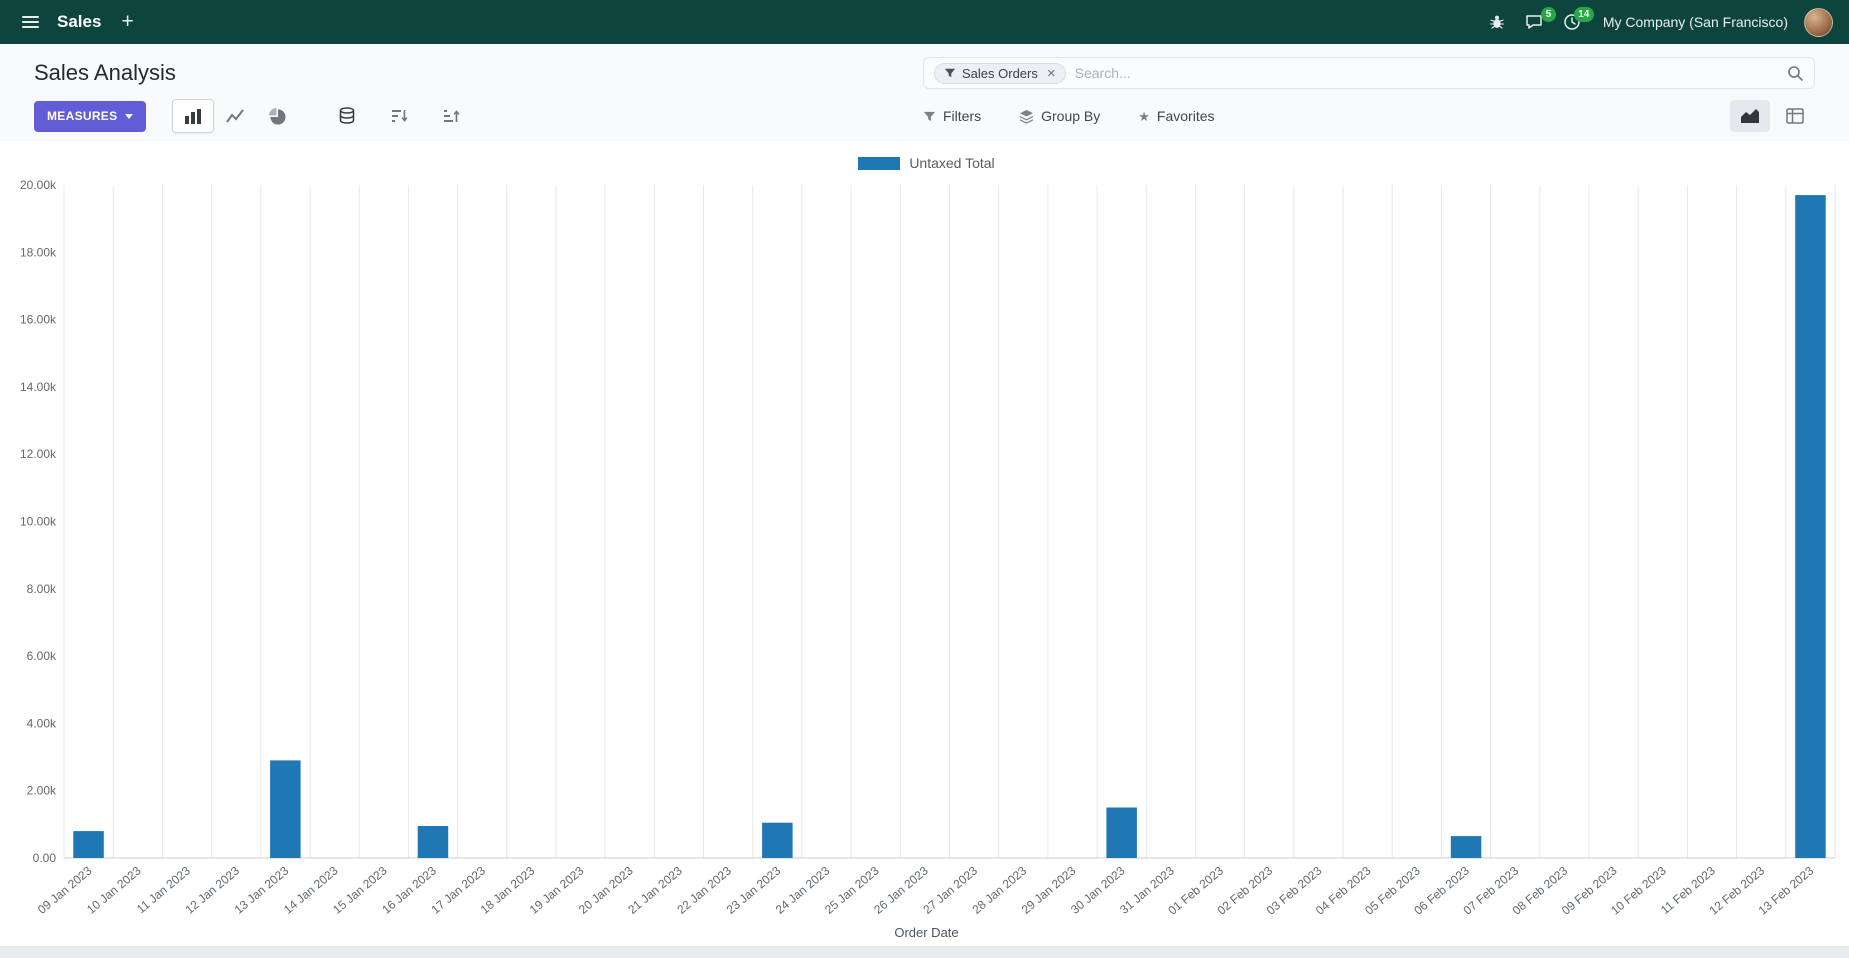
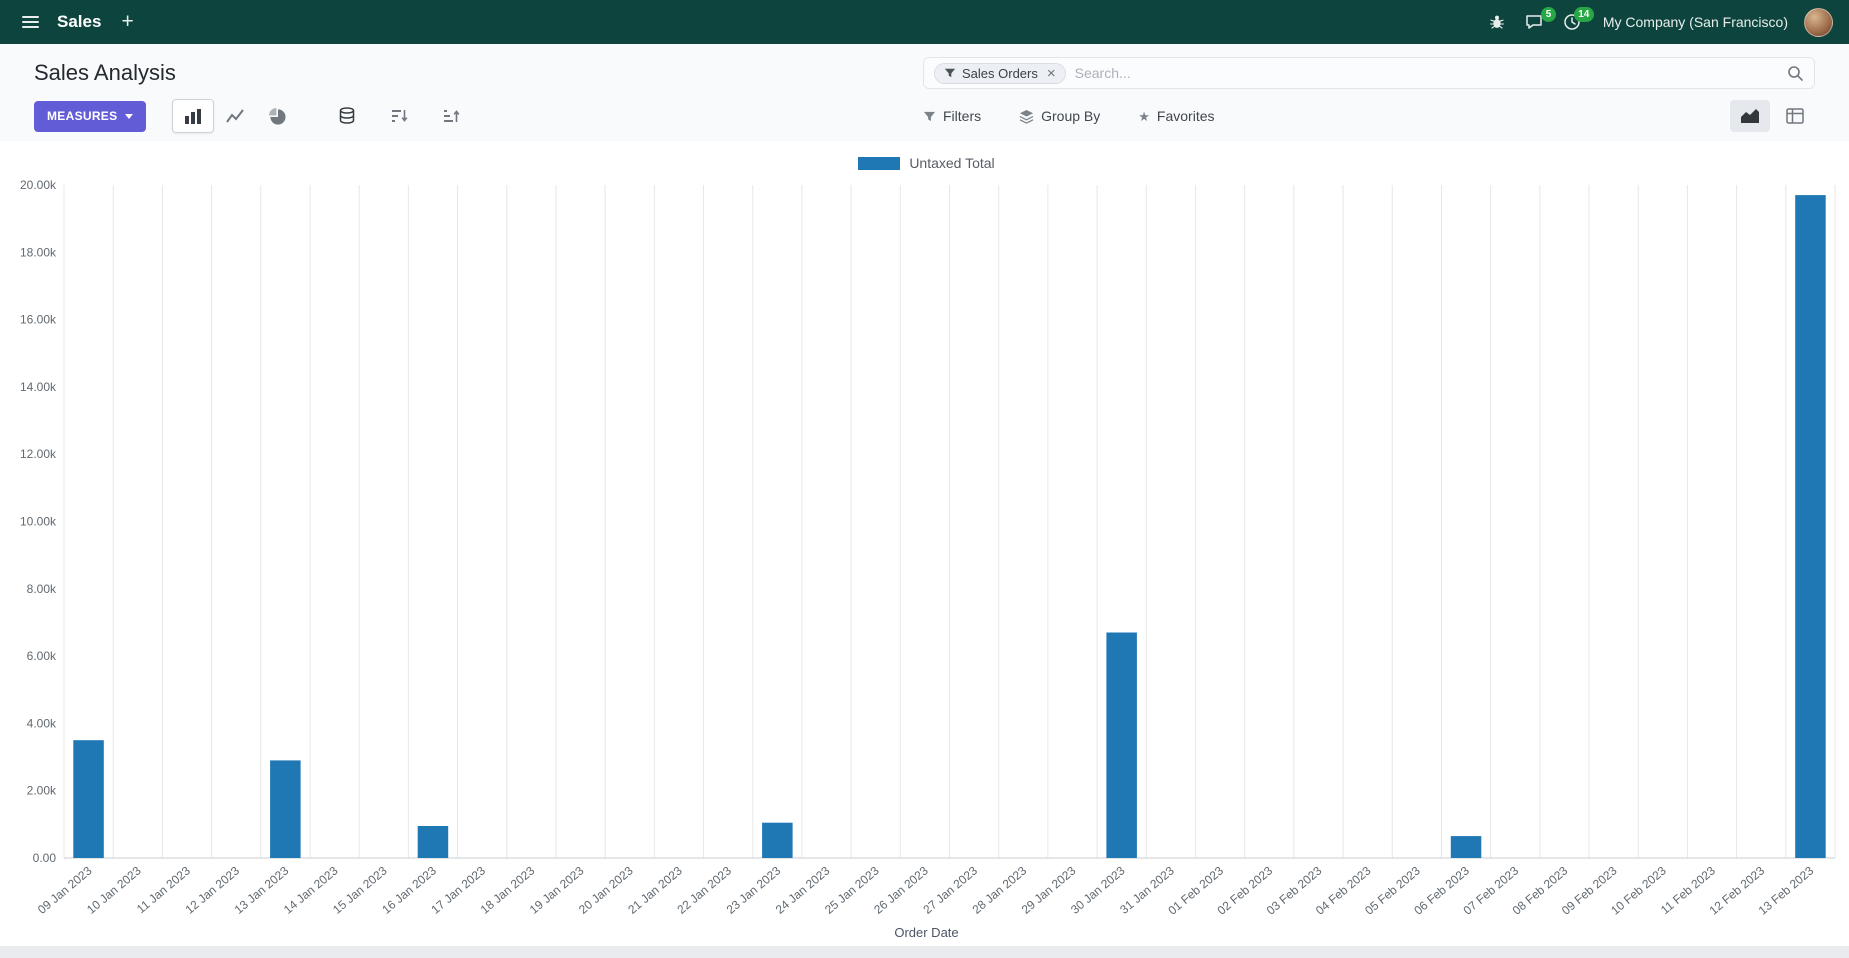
09 Jan 2023: 0.8k -> 3.5k
30 Jan 2023: 1.5k -> 6.7k
